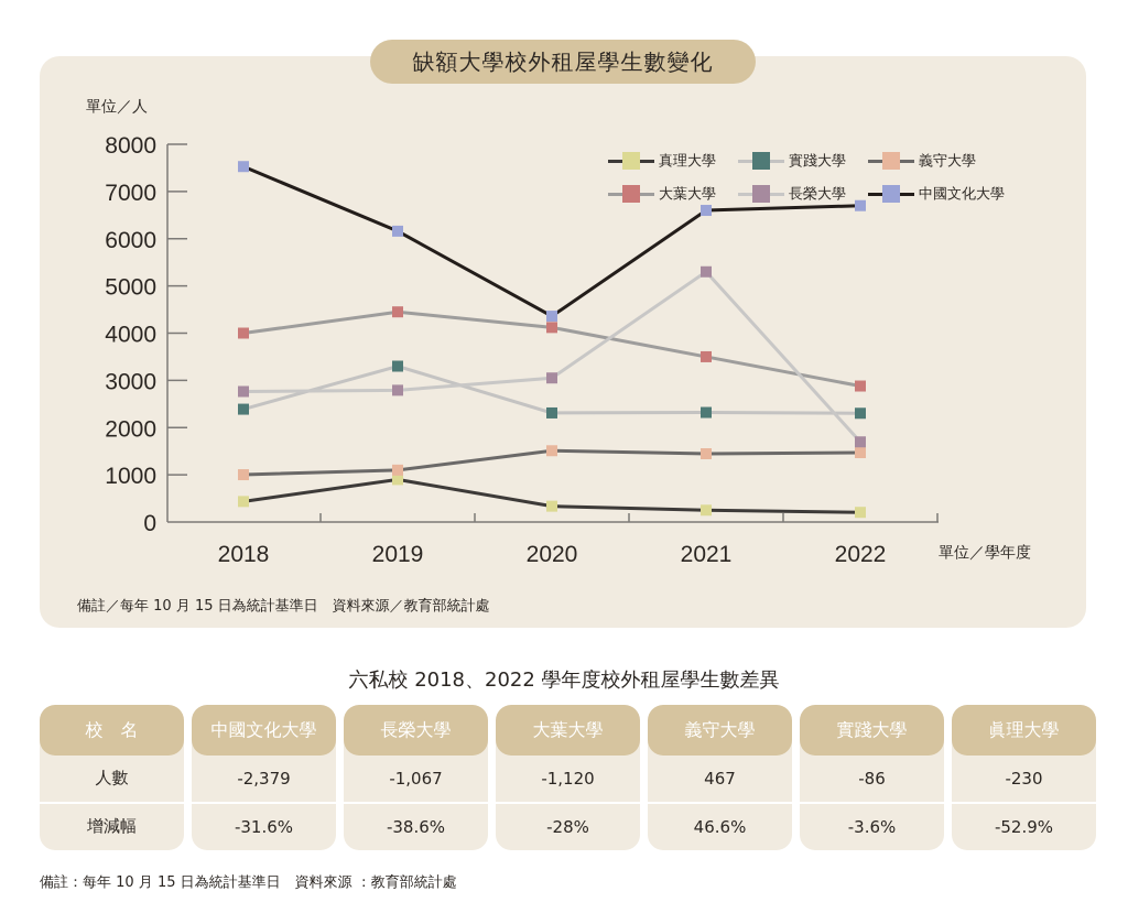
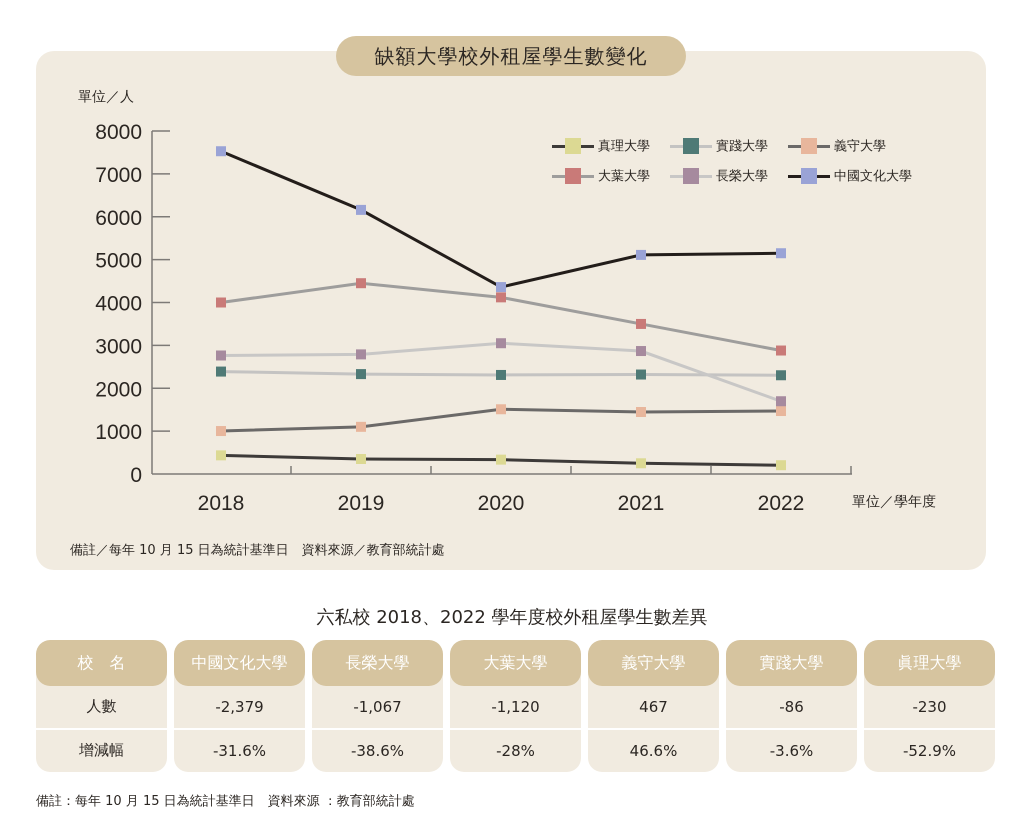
真理大學/2019: 900 -> 400
實踐大學/2019: 3300 -> 2300
長榮大學/2021: 5300 -> 2900
中國文化大學/2021: 6600 -> 5100
中國文化大學/2022: 6700 -> 5100
